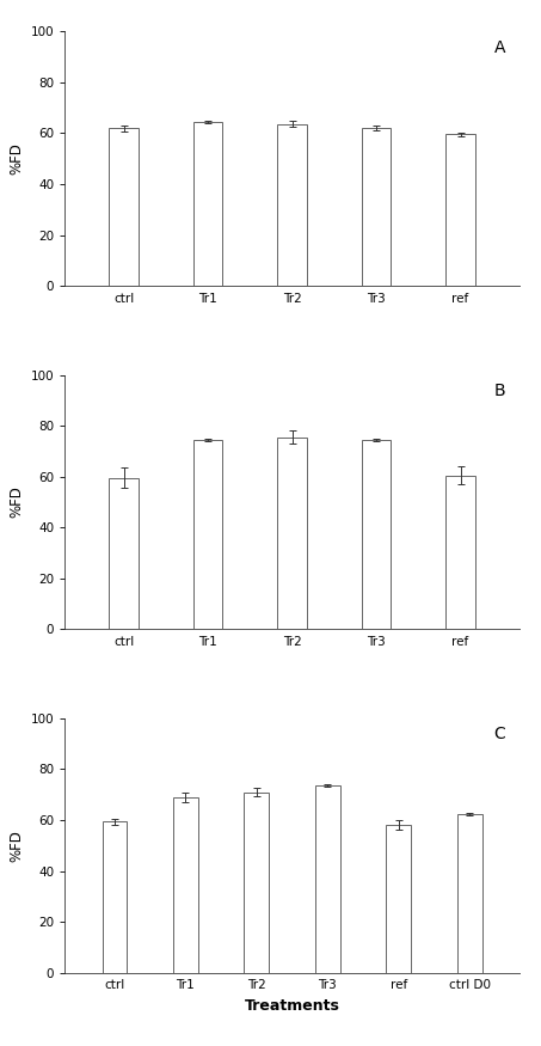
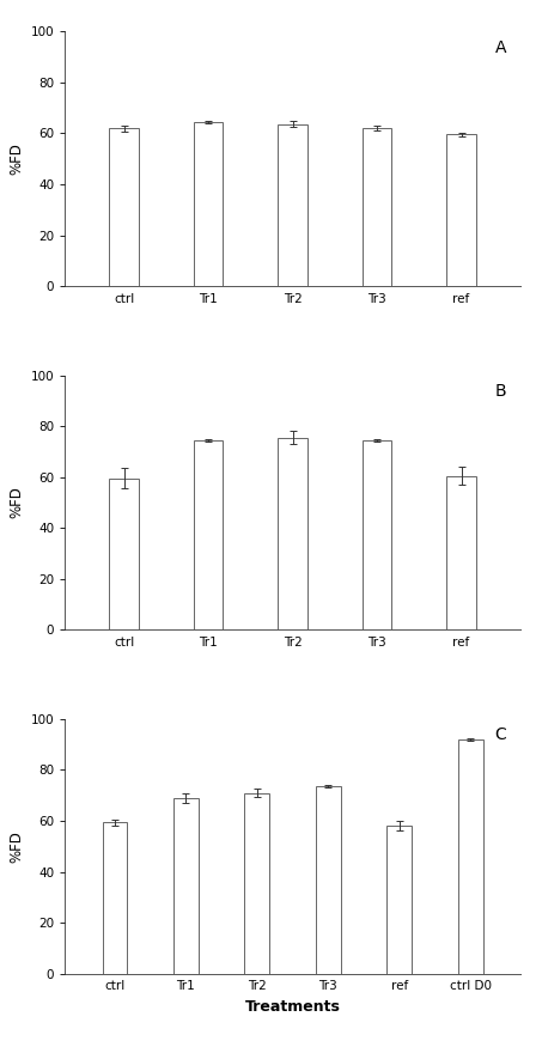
ctrl D0: 62.5 -> 92.0
